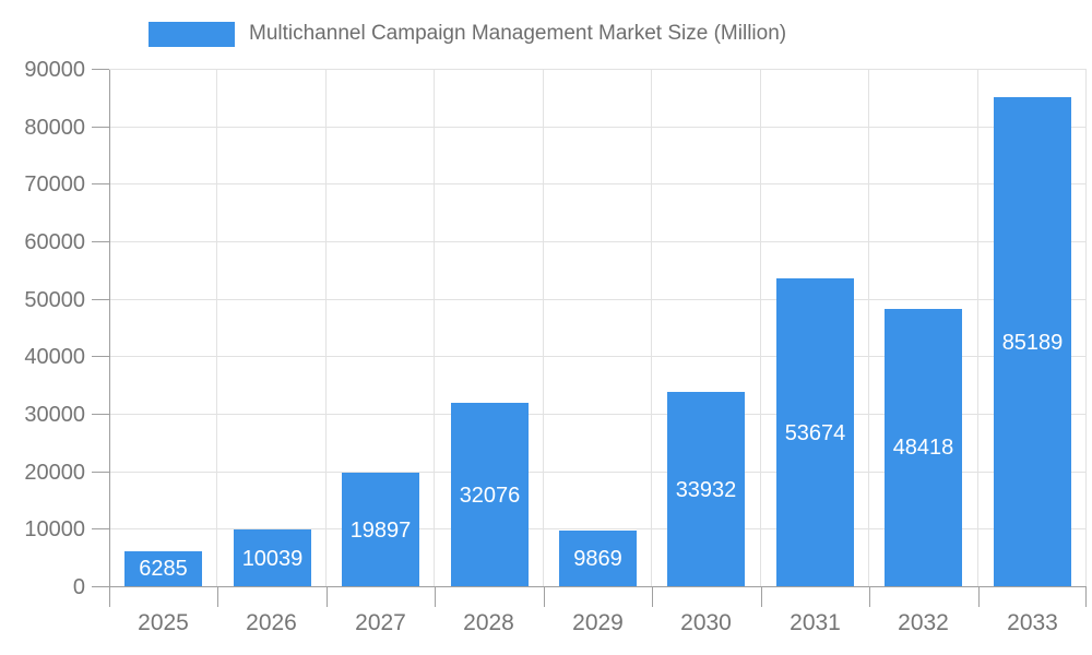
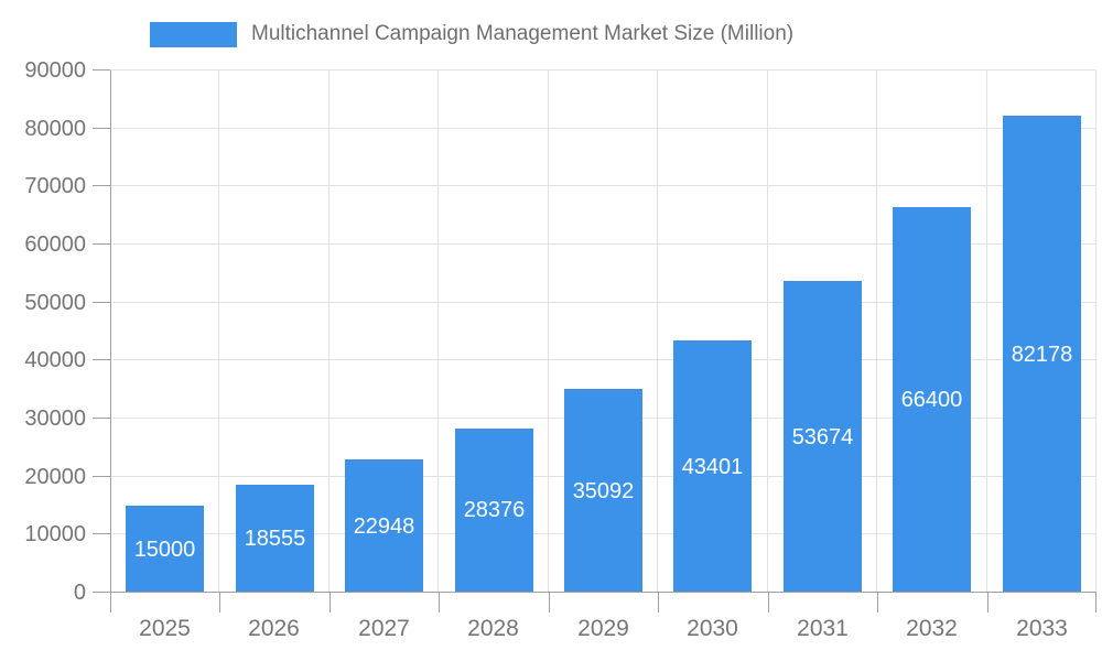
2025: 6285 -> 15000
2026: 10039 -> 18555
2027: 19897 -> 22948
2028: 32076 -> 28376
2029: 9869 -> 35092
2030: 33932 -> 43401
2032: 48418 -> 66400
2033: 85189 -> 82178
